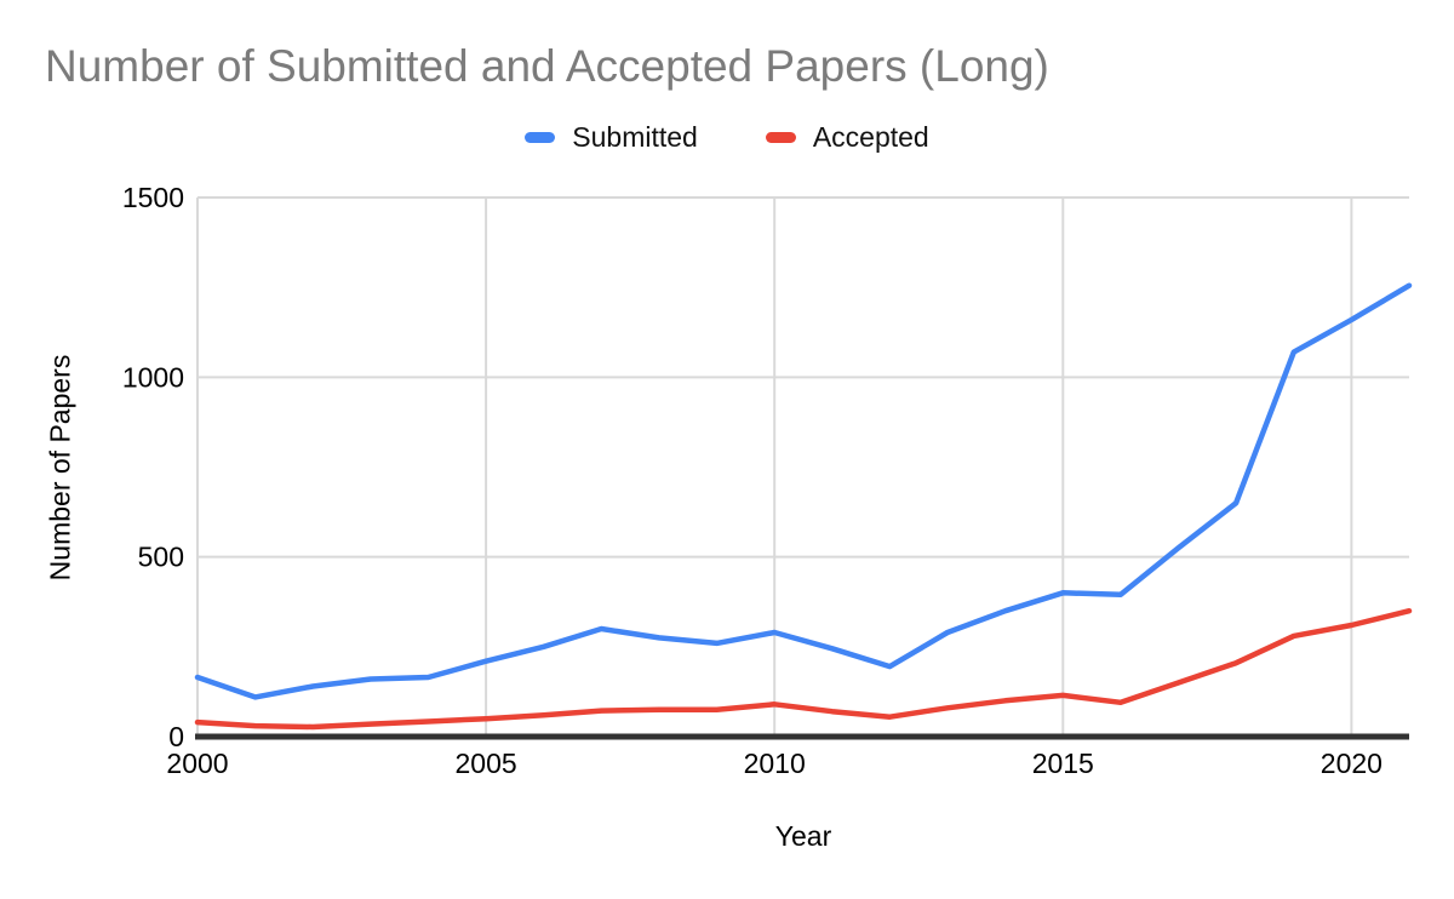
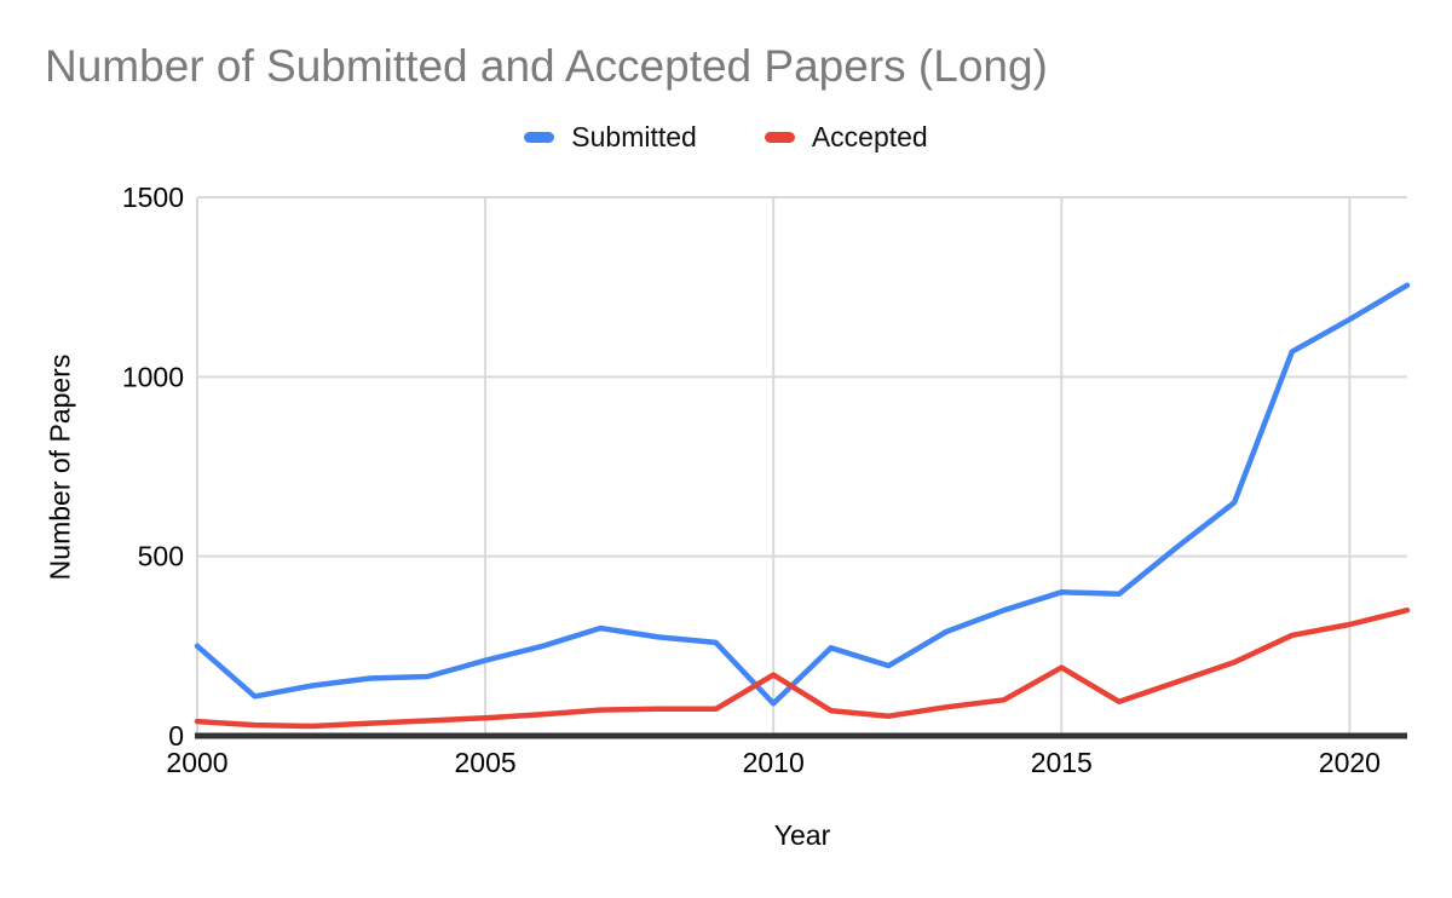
Submitted/2000: 160 -> 250
Submitted/2010: 290 -> 90
Accepted/2010: 90 -> 170
Accepted/2015: 120 -> 190
